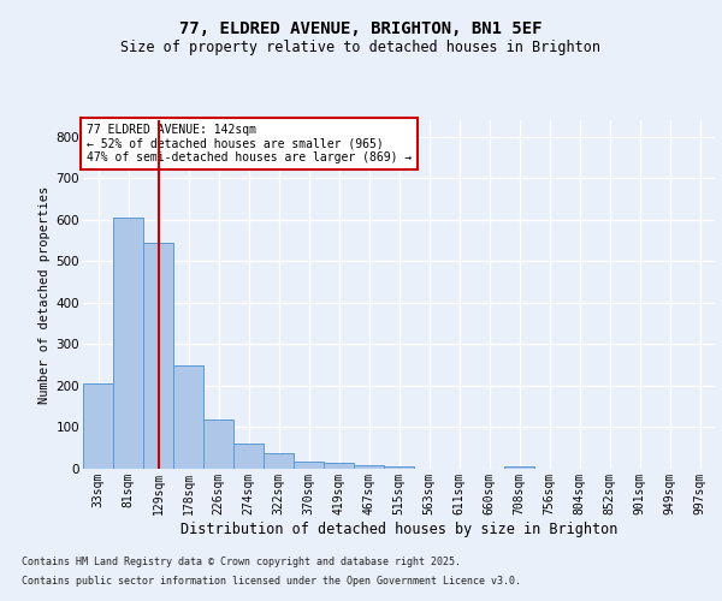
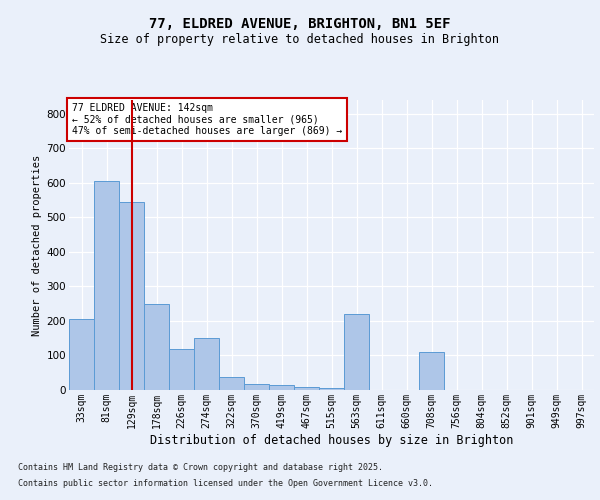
274sqm: 62 -> 150
563sqm: 1 -> 220
708sqm: 5 -> 110
